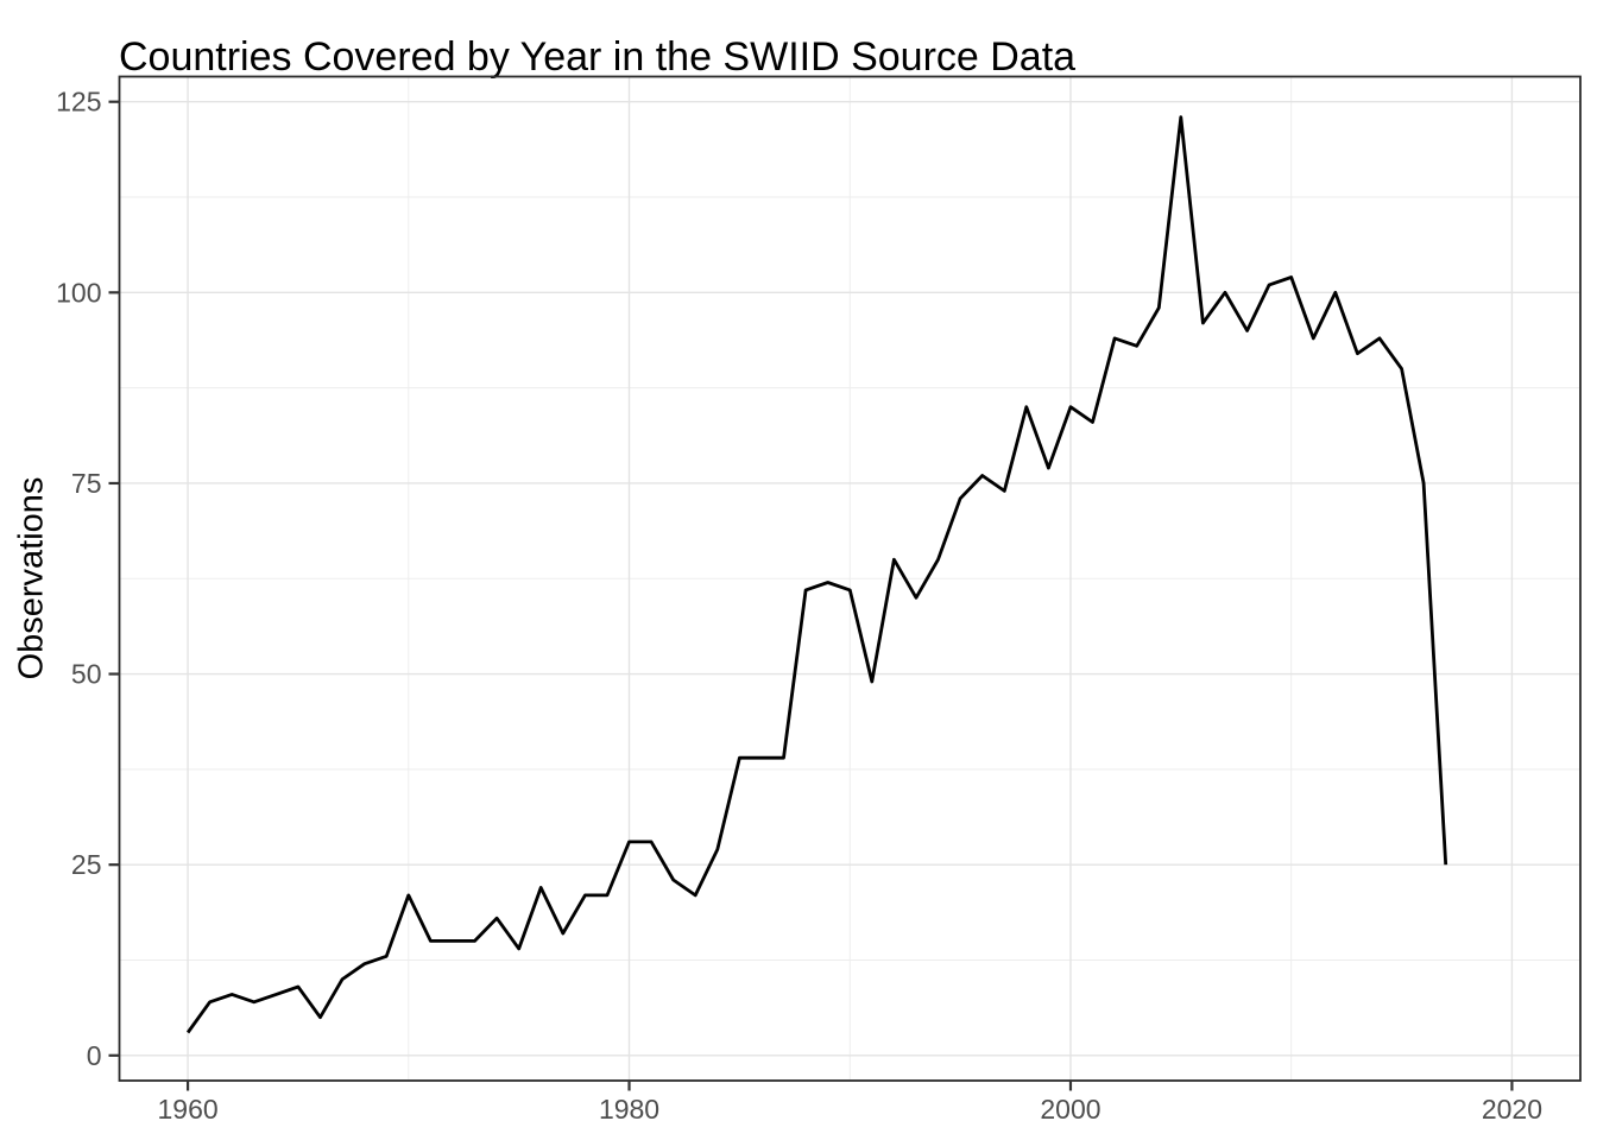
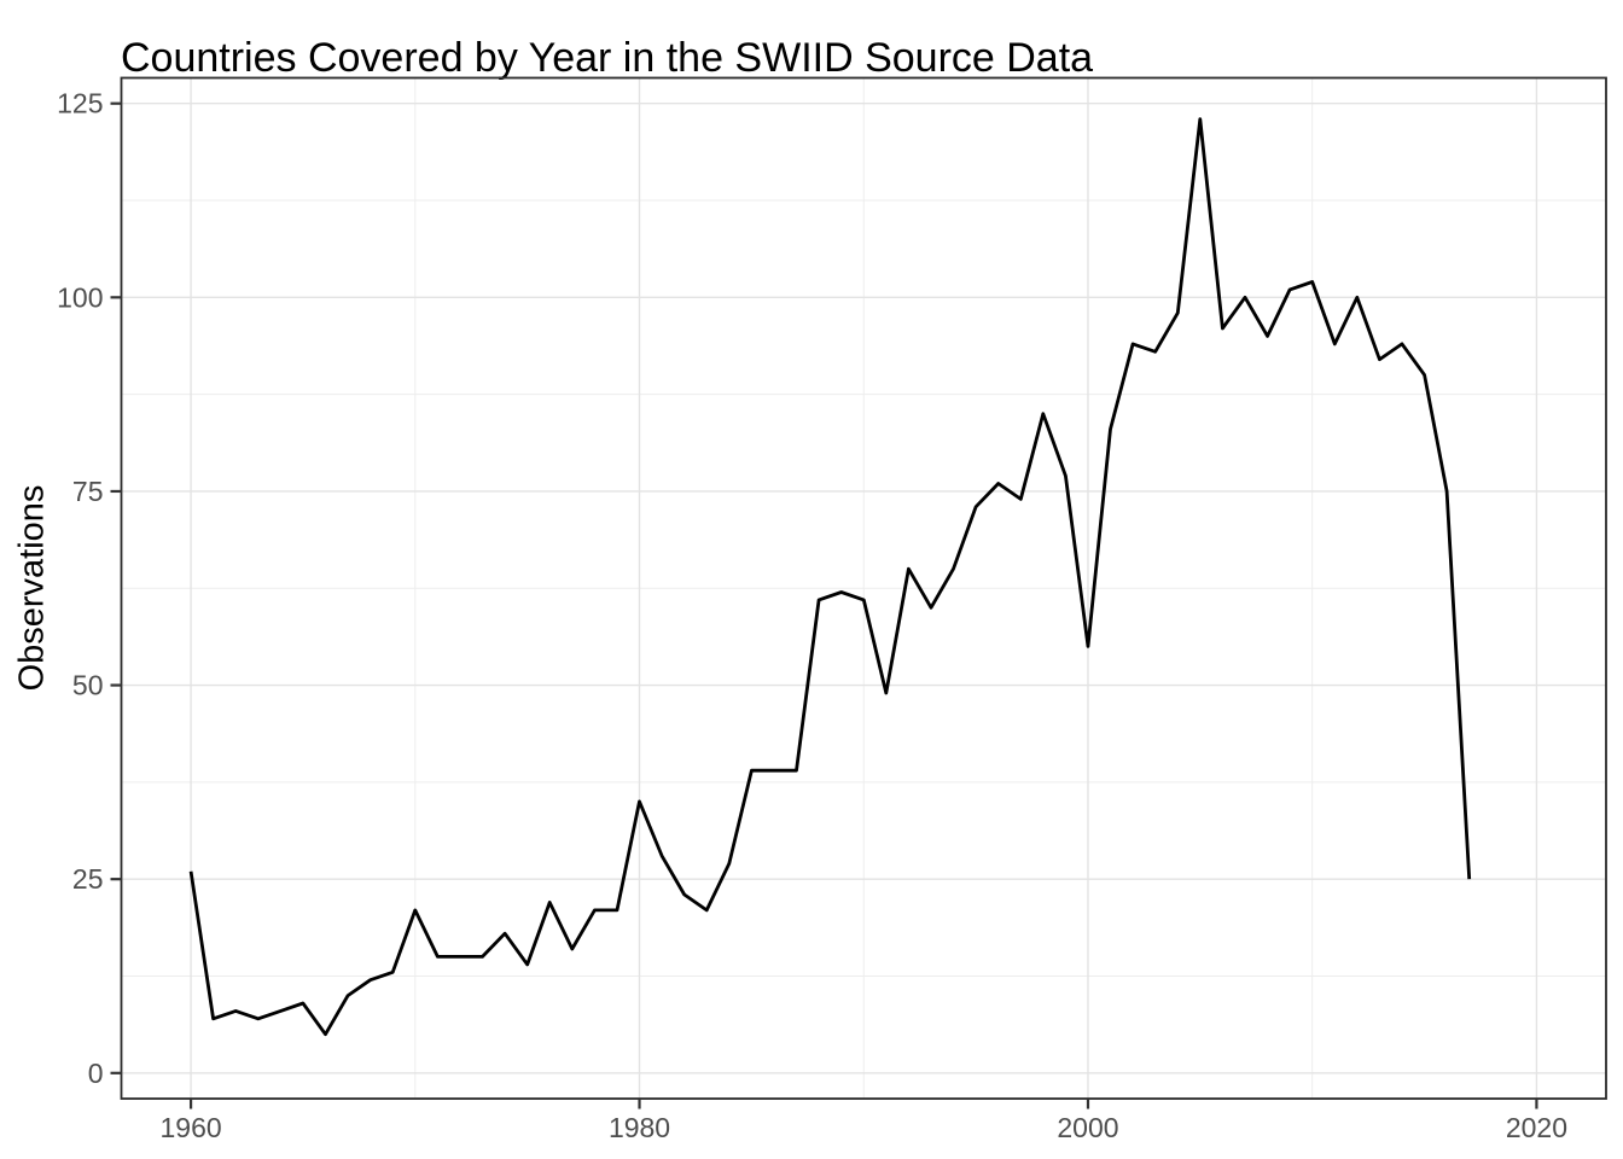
1960: 3 -> 26
1980: 28 -> 35
2000: 85 -> 55
